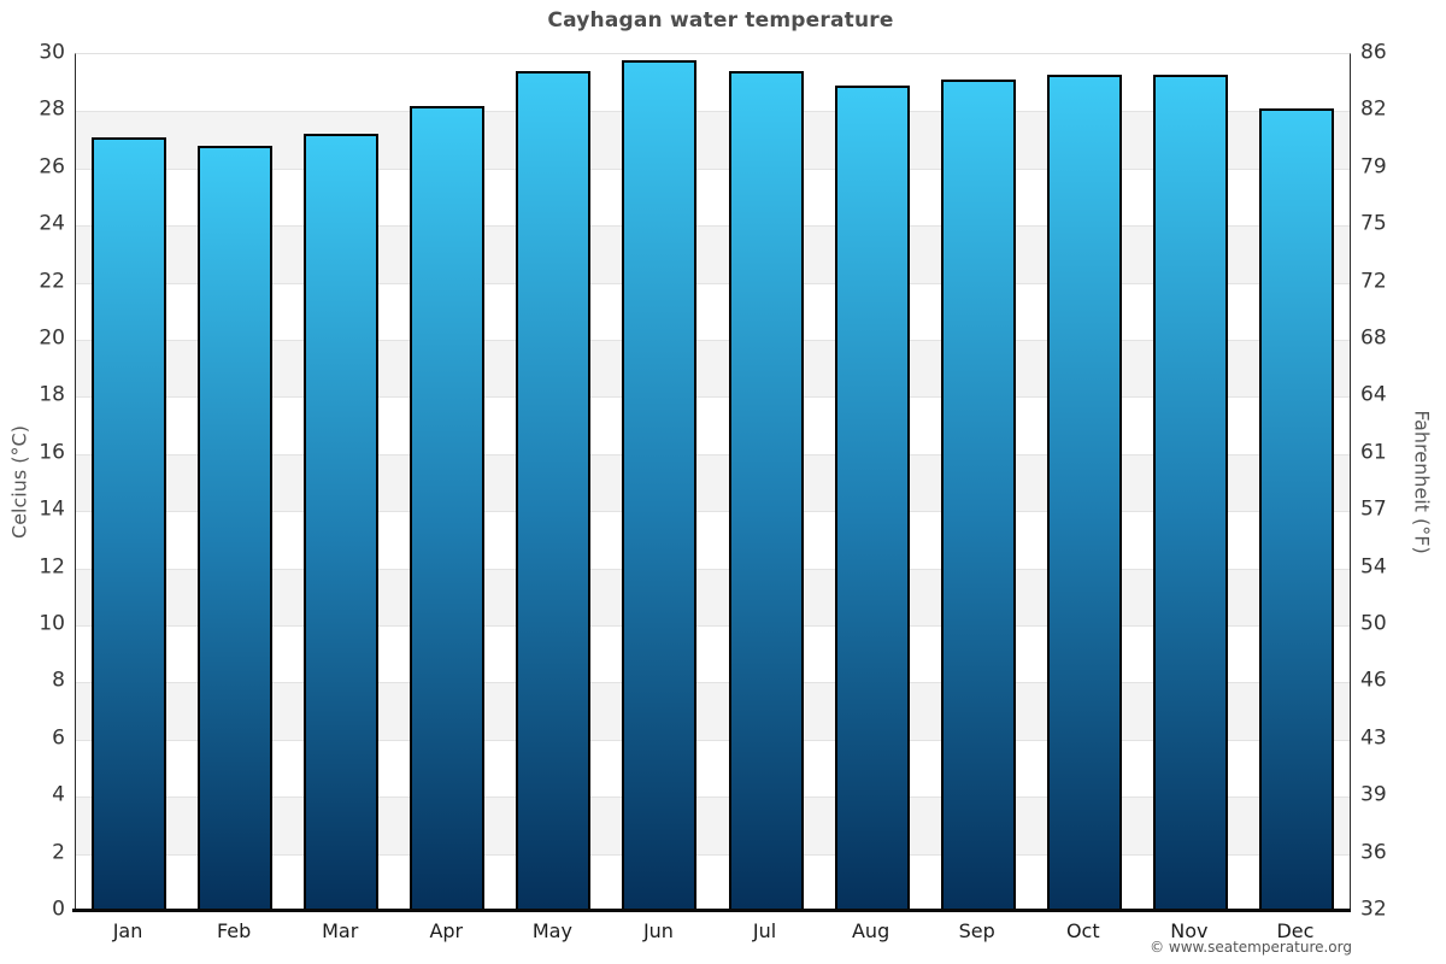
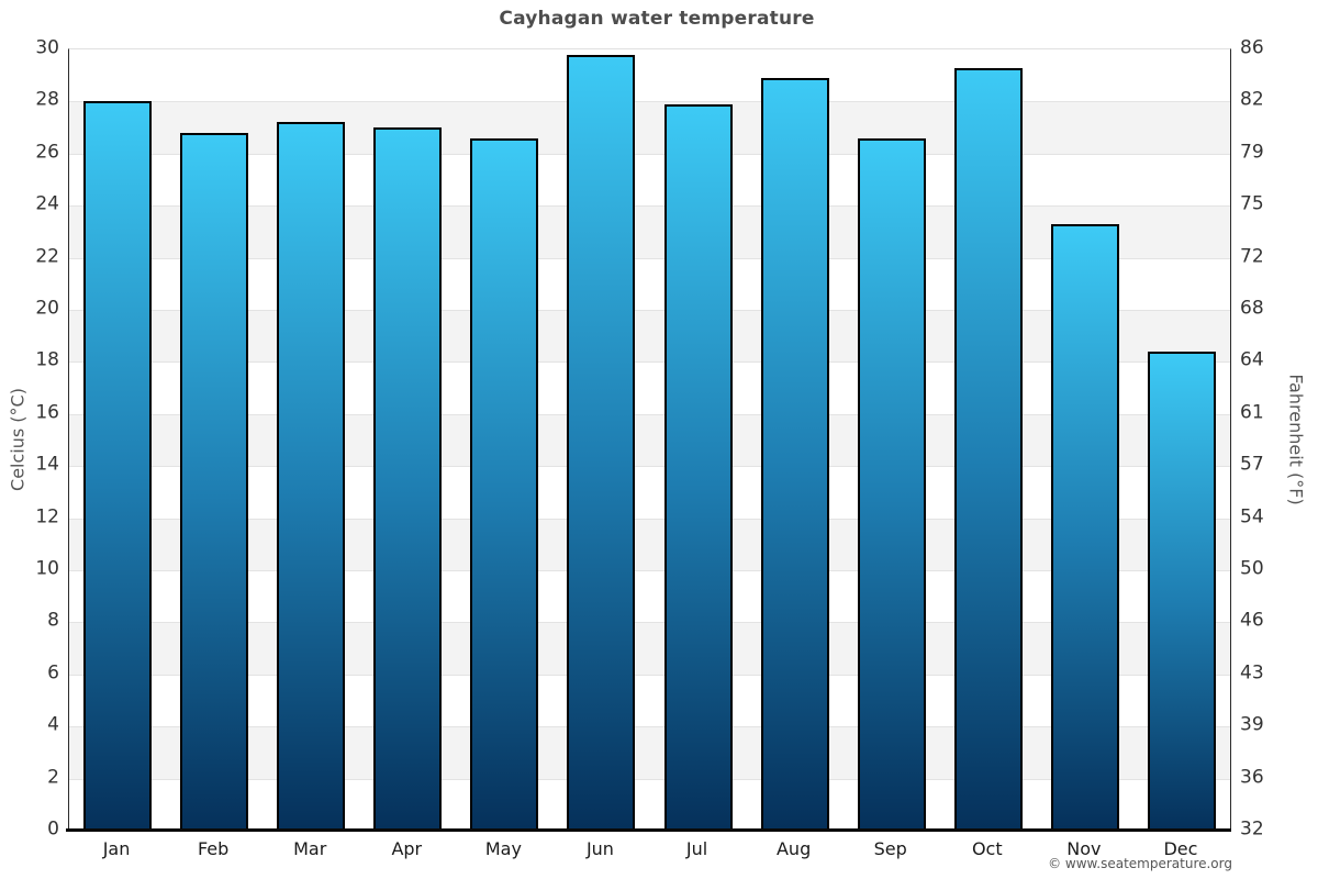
Jan: 27.1 -> 28.0
Apr: 28.2 -> 27.0
May: 29.4 -> 26.6
Jul: 29.4 -> 27.9
Sep: 29.1 -> 26.6
Nov: 29.3 -> 23.3
Dec: 28.1 -> 18.4
